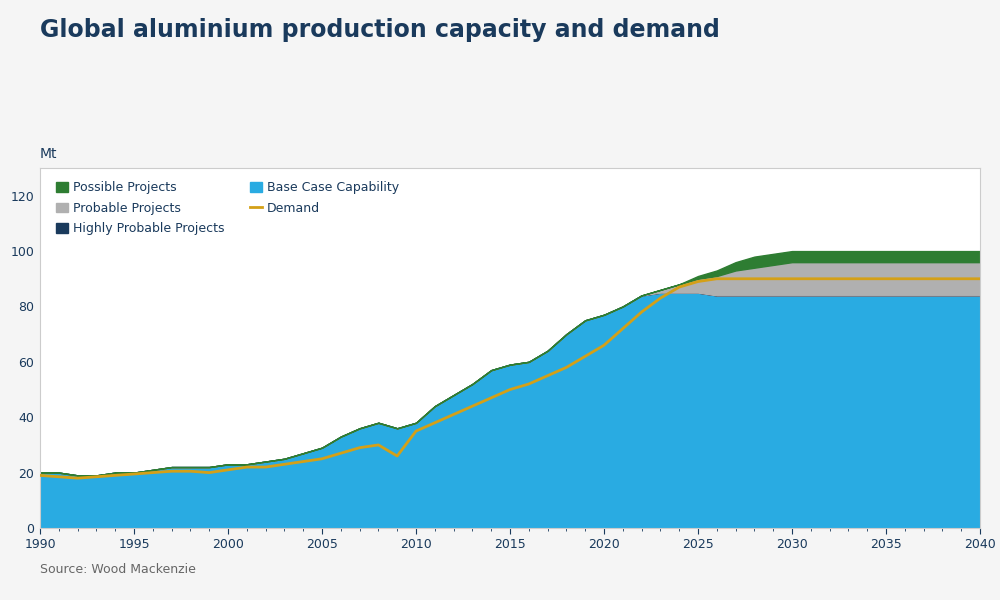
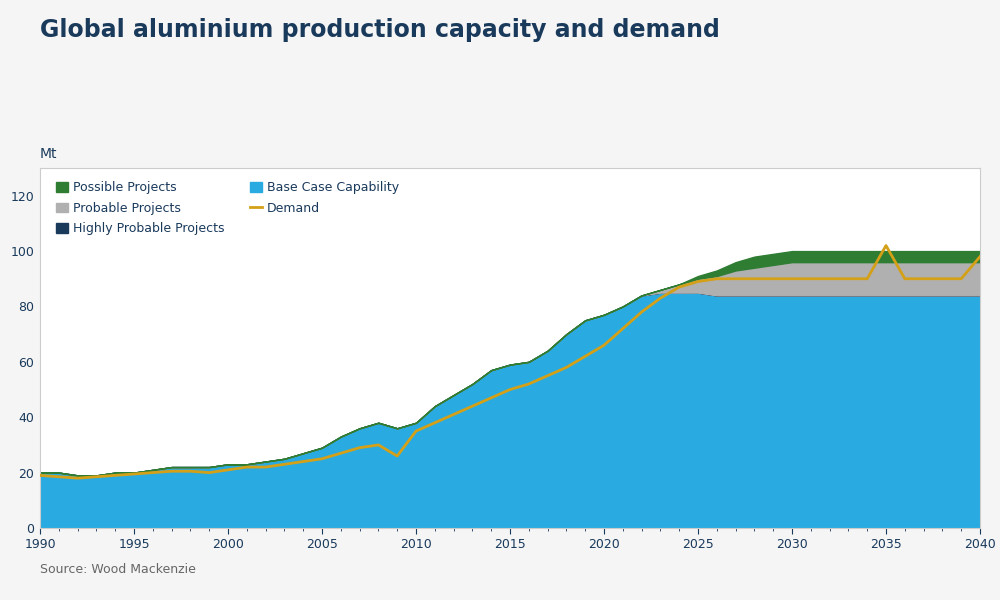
Demand/2035: 90.0 -> 102.0
Demand/2040: 90.0 -> 98.0
